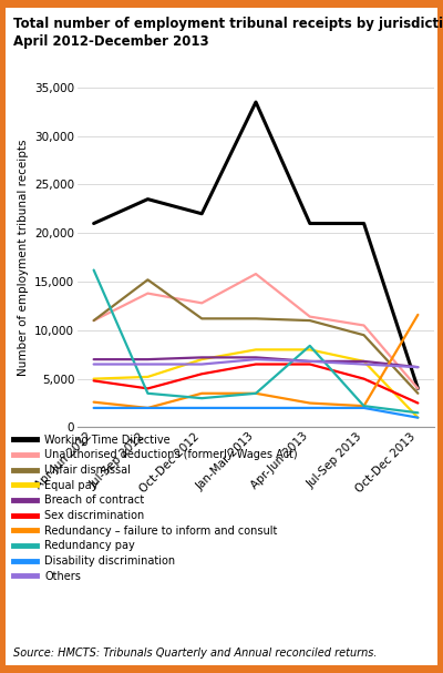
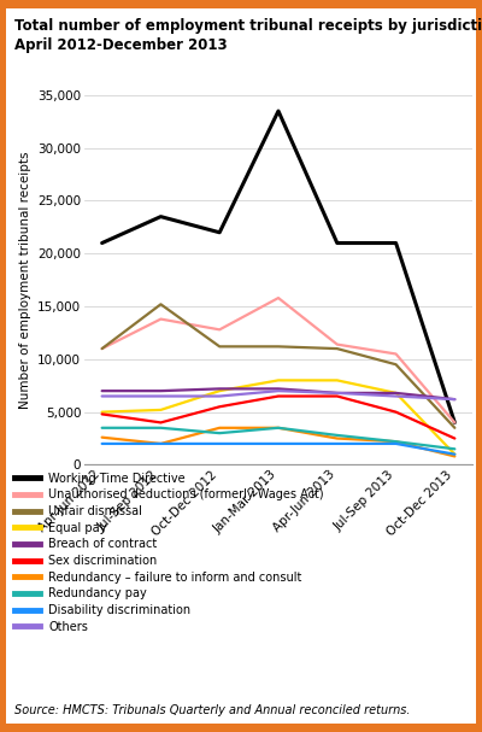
Redundancy pay/Apr-Jun 2012: 16,200 -> 3,500
Redundancy pay/Apr-Jun 2013: 8,400 -> 2,800
Redundancy – failure to inform and consult/Oct-Dec 2013: 11,600 -> 800
